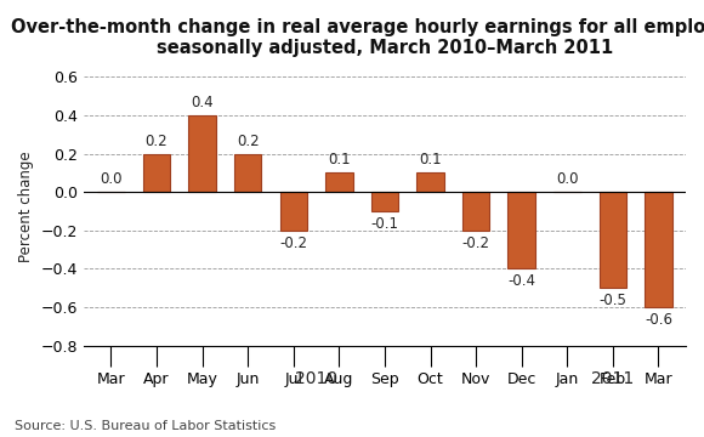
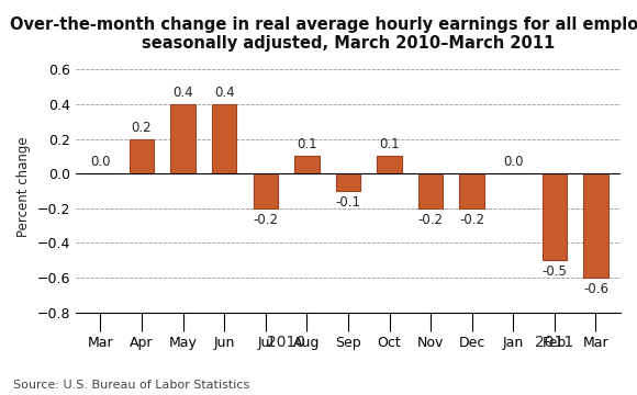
Jun: 0.2 -> 0.4
Dec: -0.4 -> -0.2
